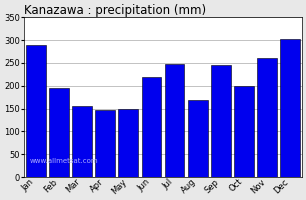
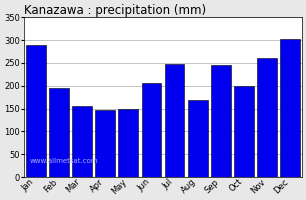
Jun: 220 -> 205
